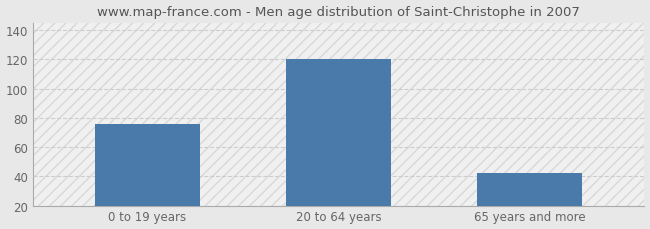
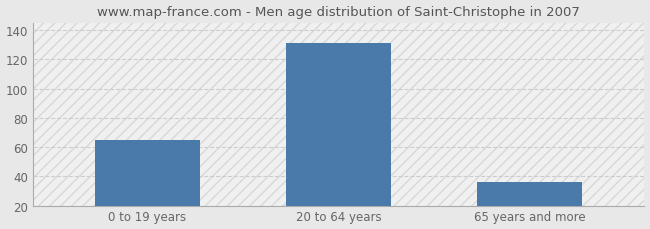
0 to 19 years: 76 -> 65
20 to 64 years: 120 -> 131
65 years and more: 42 -> 36
